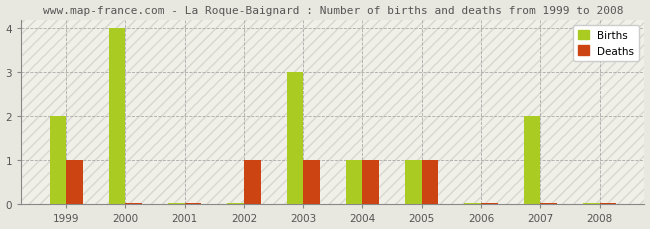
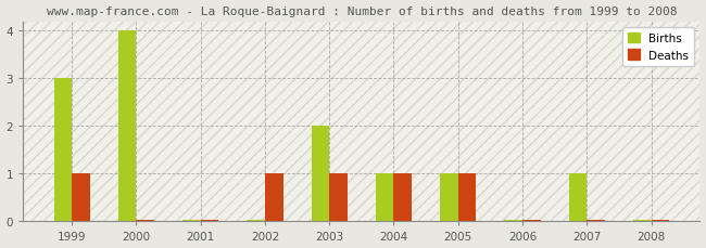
Births/1999: 2 -> 3
Births/2003: 3 -> 2
Births/2007: 2 -> 1
